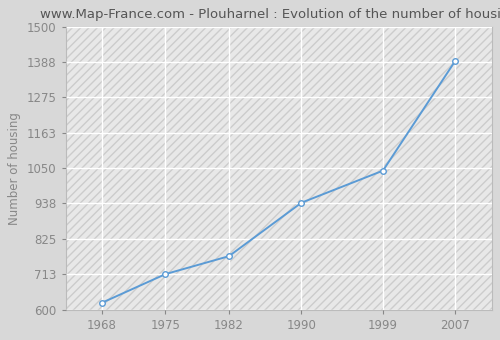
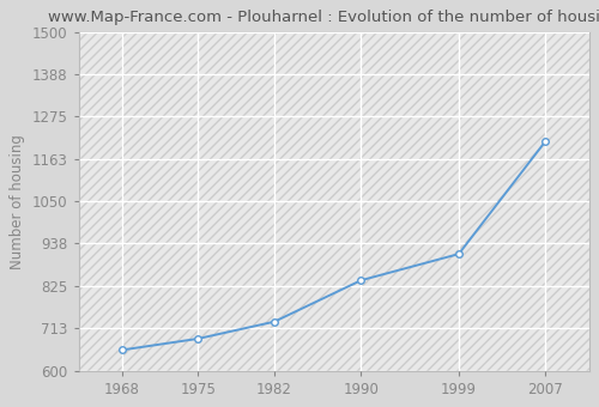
1968: 622 -> 655
1975: 713 -> 685
1982: 770 -> 730
1990: 940 -> 840
1999: 1042 -> 910
2007: 1392 -> 1210
